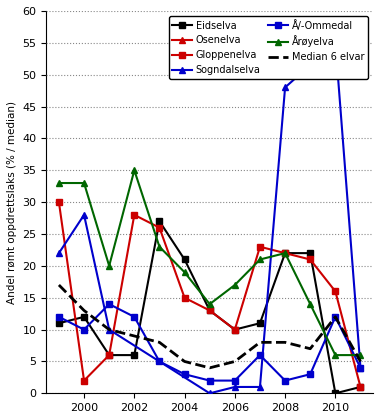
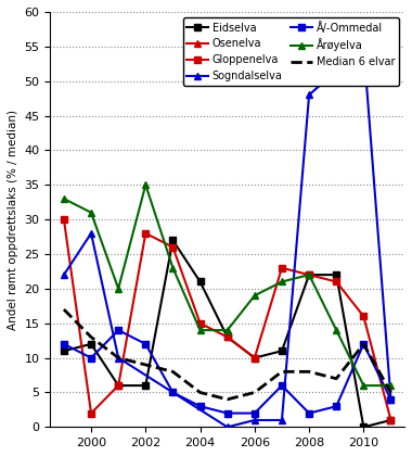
Årøyelva/2000: 33 -> 31
Årøyelva/2004: 19 -> 14
Årøyelva/2006: 17 -> 19
